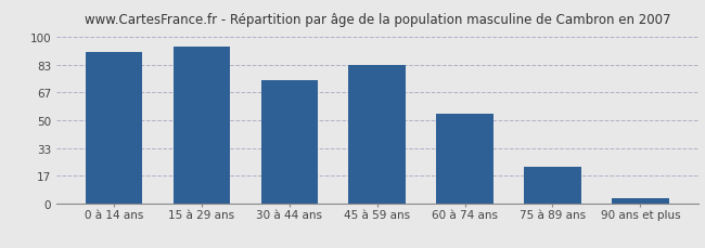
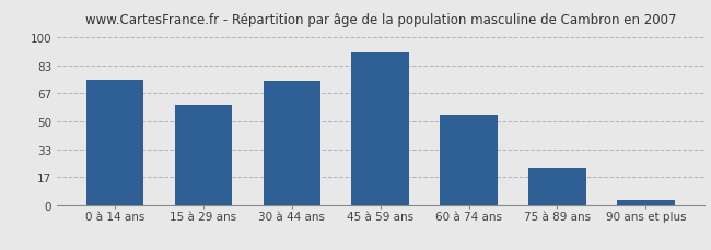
0 à 14 ans: 91 -> 75
15 à 29 ans: 94 -> 60
45 à 59 ans: 83 -> 91
